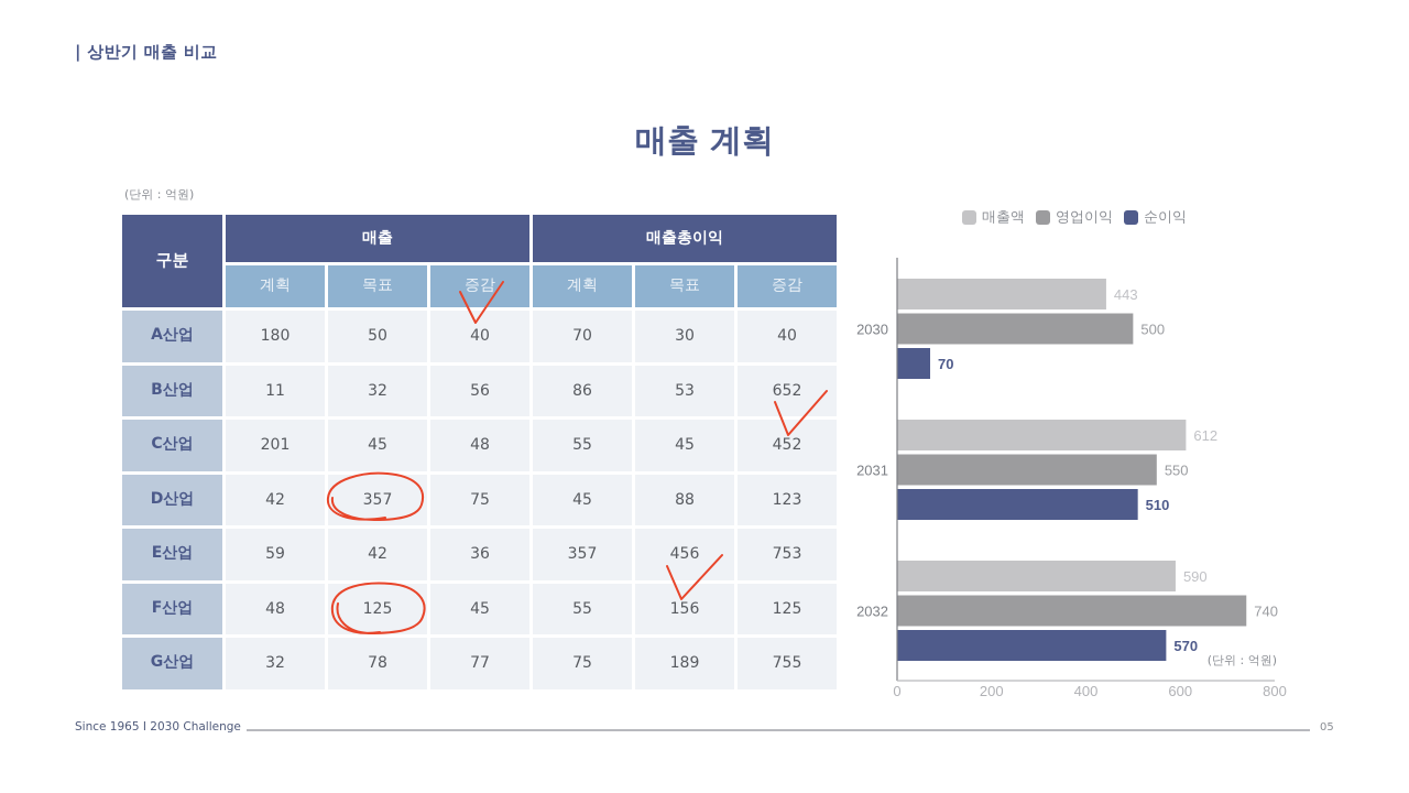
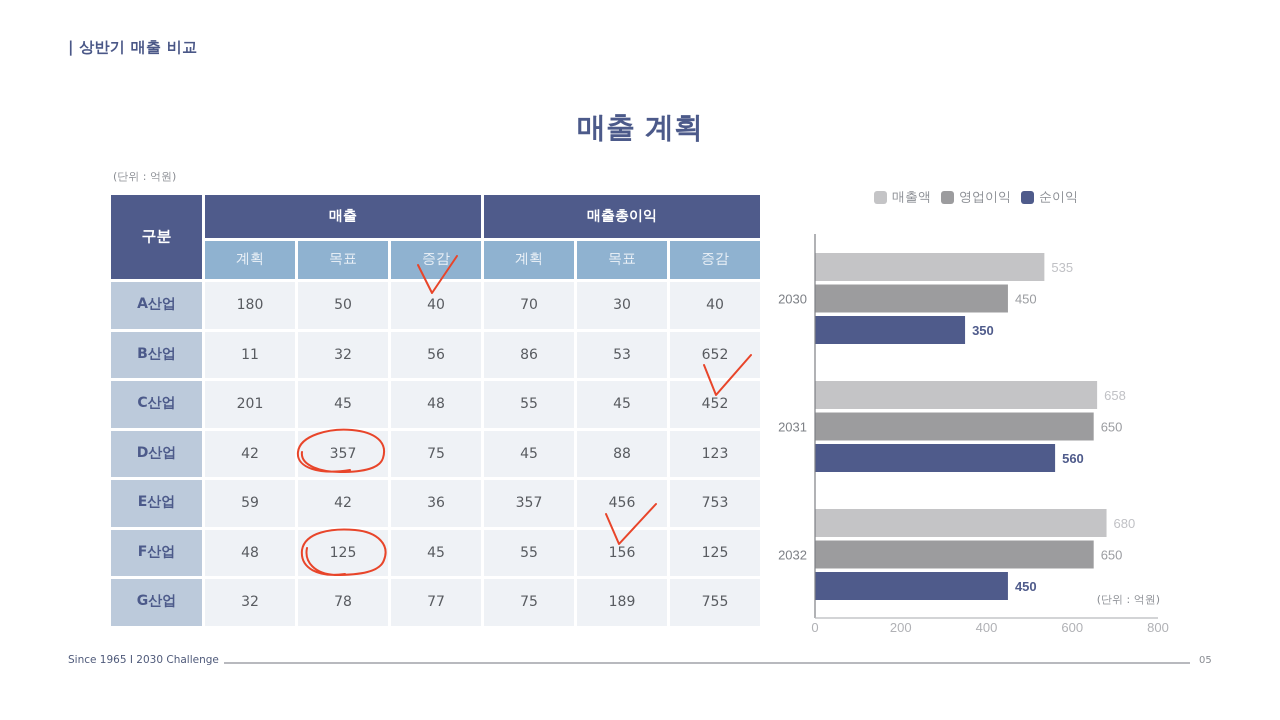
매출액/2030: 443 -> 535
영업이익/2030: 500 -> 450
순이익/2030: 70 -> 350
매출액/2031: 612 -> 658
영업이익/2031: 550 -> 650
순이익/2031: 510 -> 560
매출액/2032: 590 -> 680
영업이익/2032: 740 -> 650
순이익/2032: 570 -> 450
